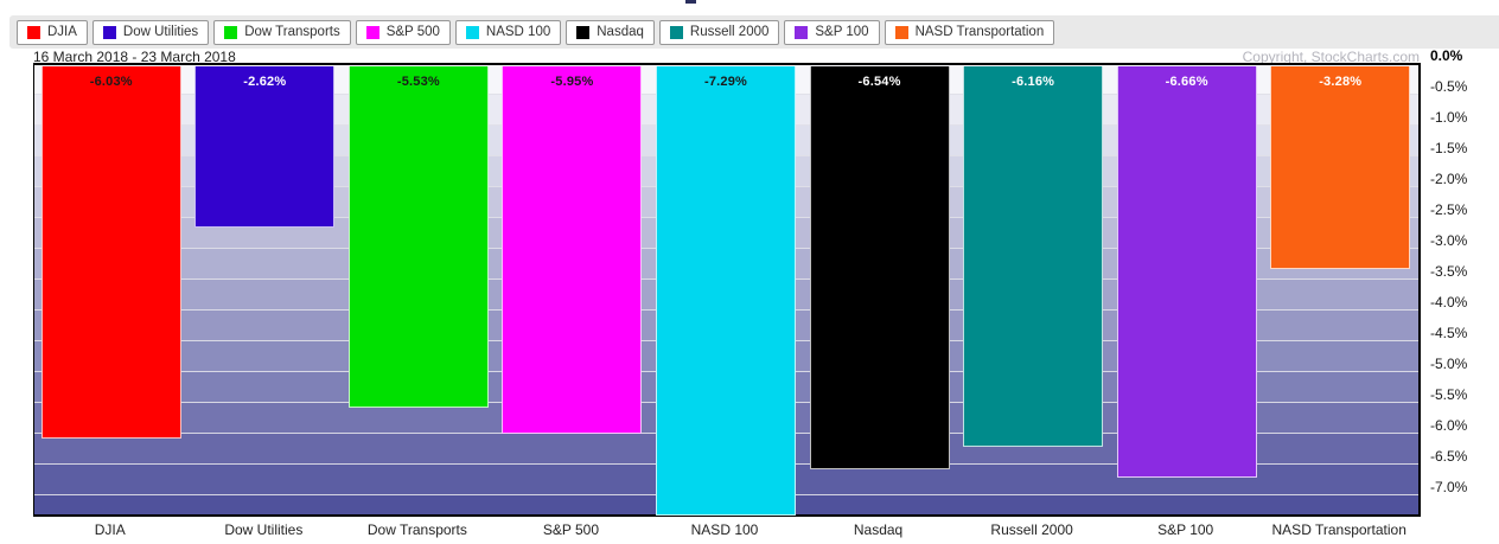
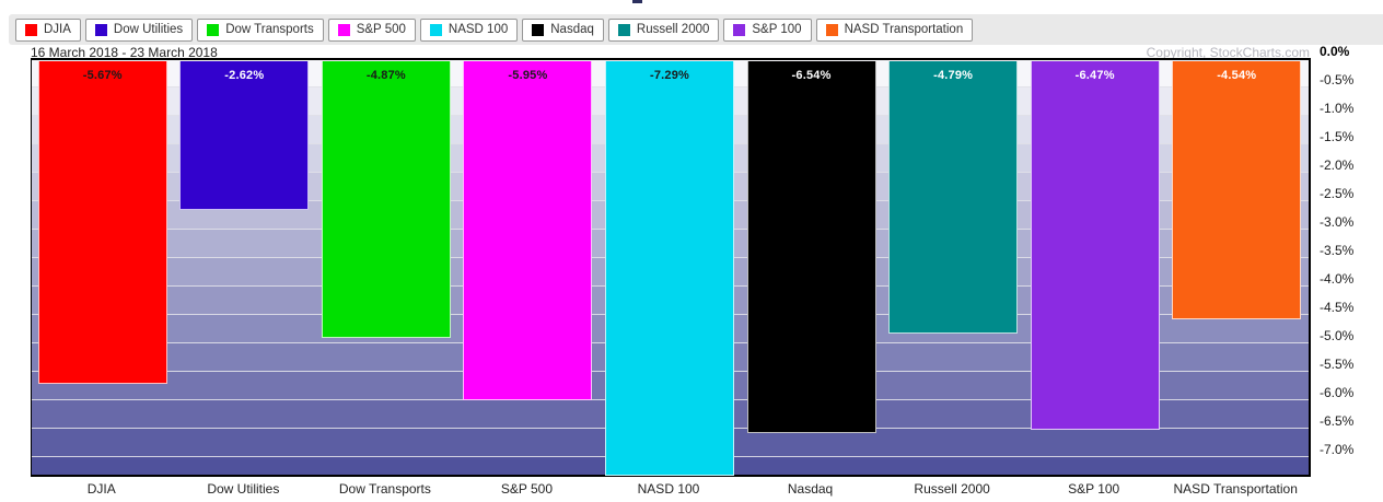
DJIA: -6.03% -> -5.67%
Dow Transports: -5.53% -> -4.87%
Russell 2000: -6.16% -> -4.79%
S&P 100: -6.66% -> -6.47%
NASD Transportation: -3.28% -> -4.54%
